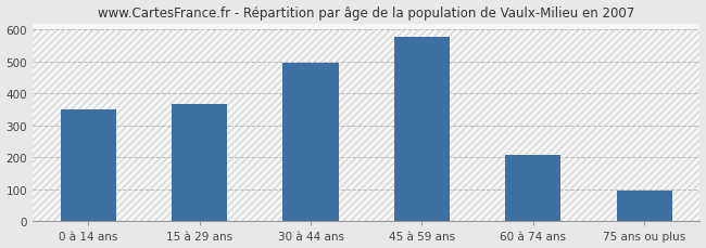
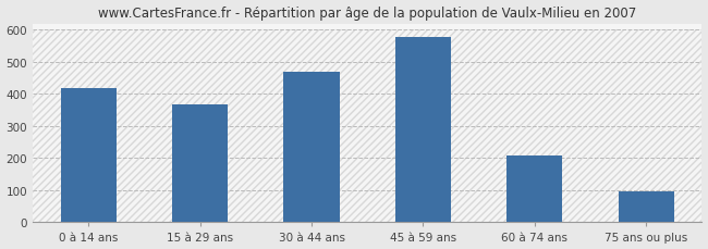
0 à 14 ans: 350 -> 420
30 à 44 ans: 495 -> 468
